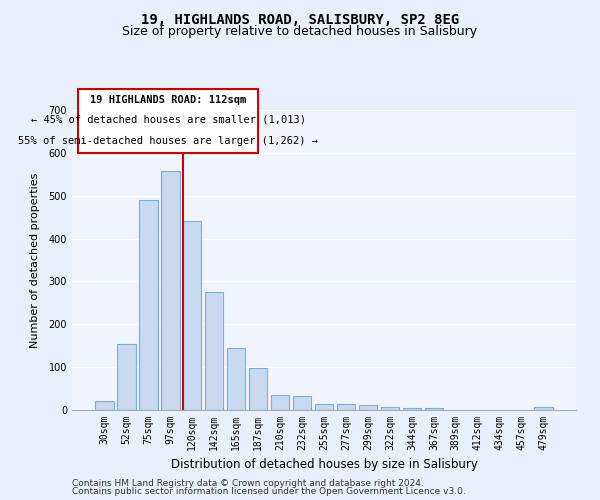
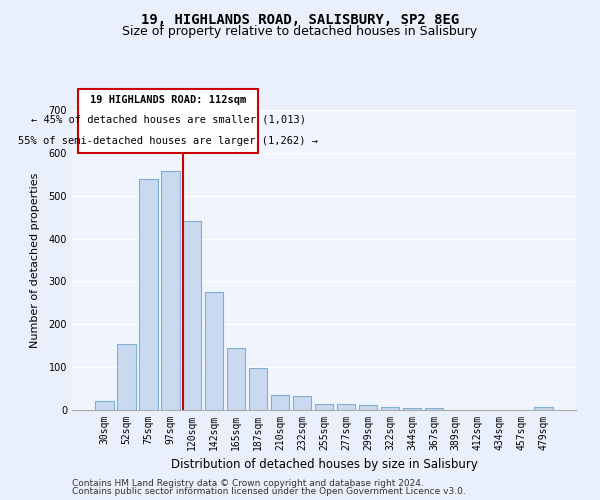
75sqm: 490 -> 540
